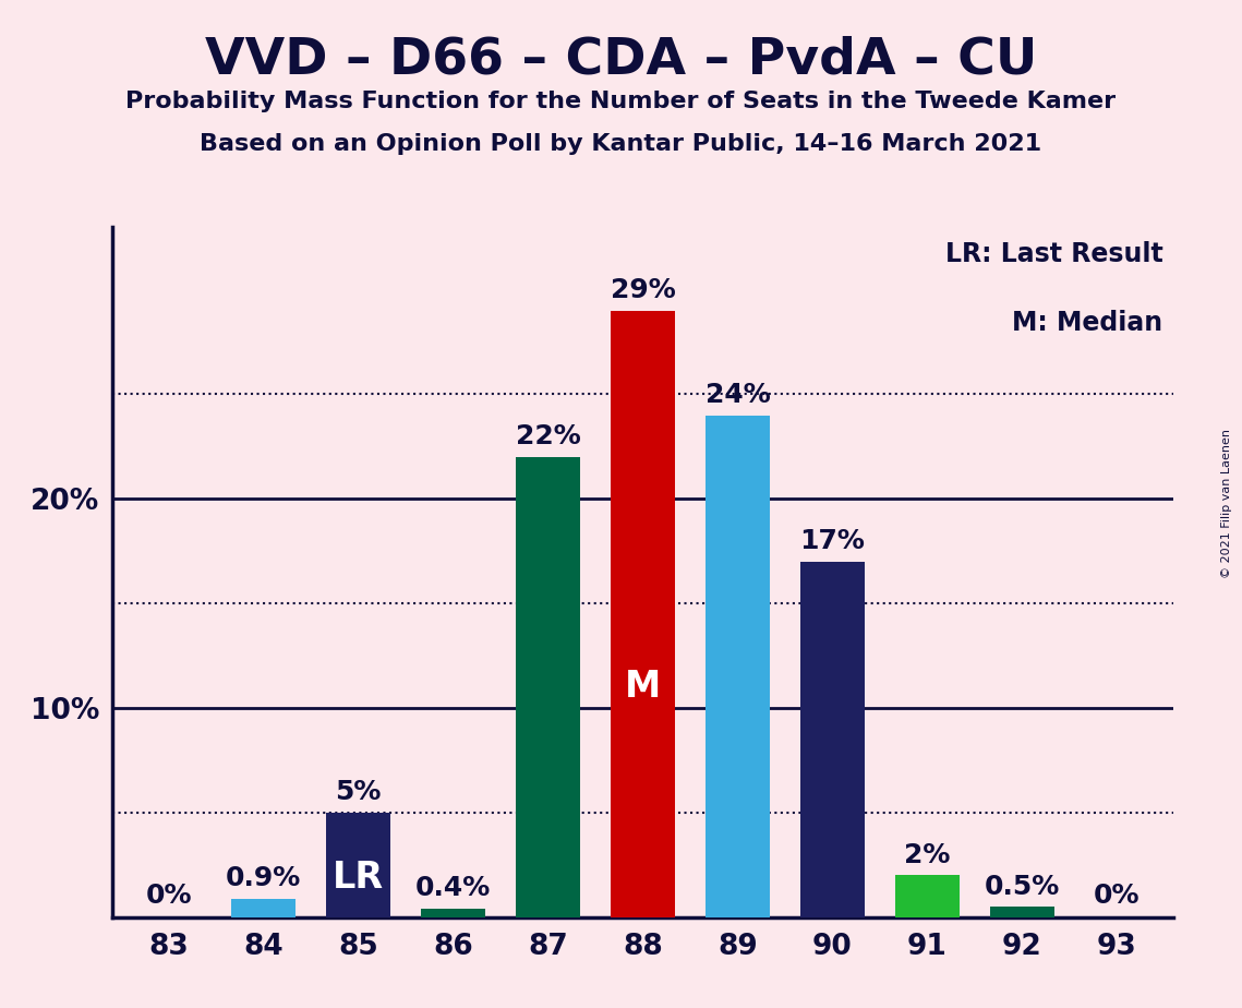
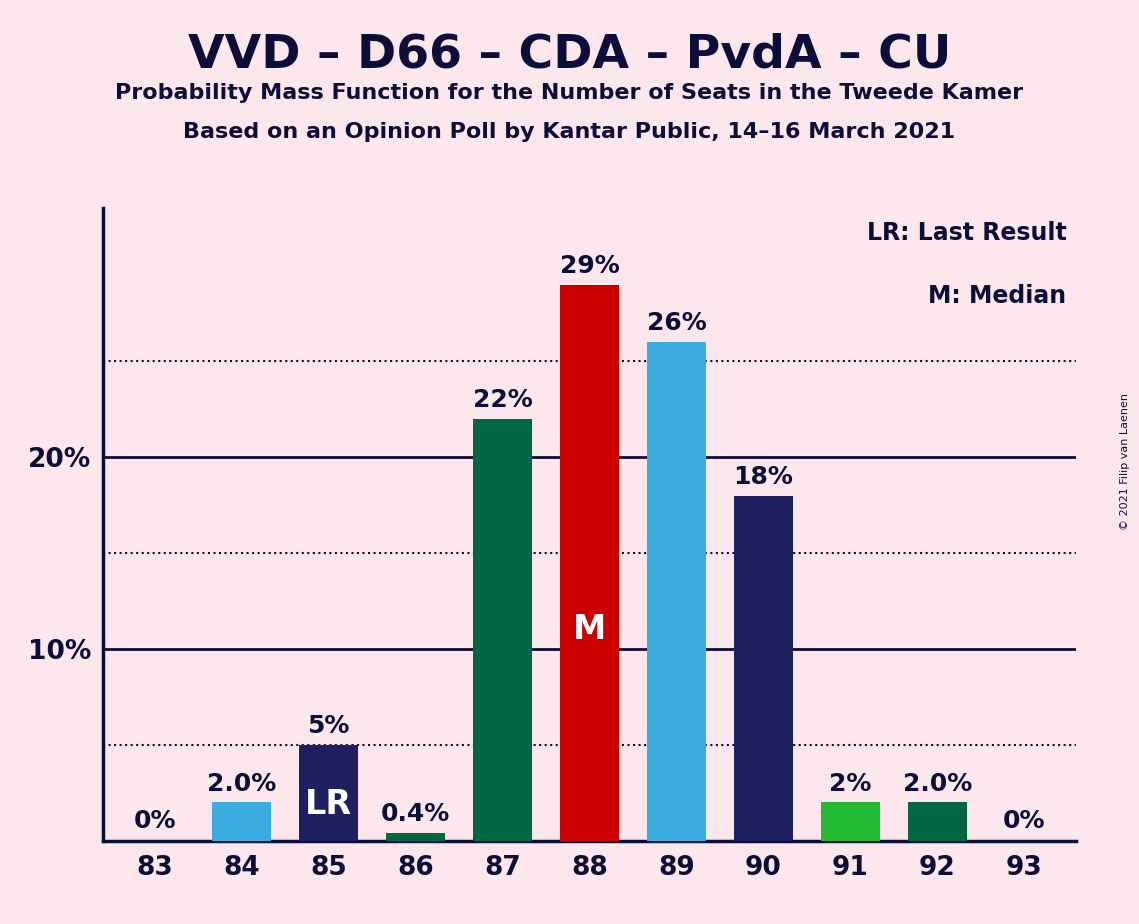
84: 0.9% -> 2.0%
89: 24% -> 26%
90: 17% -> 18%
92: 0.5% -> 2.0%
